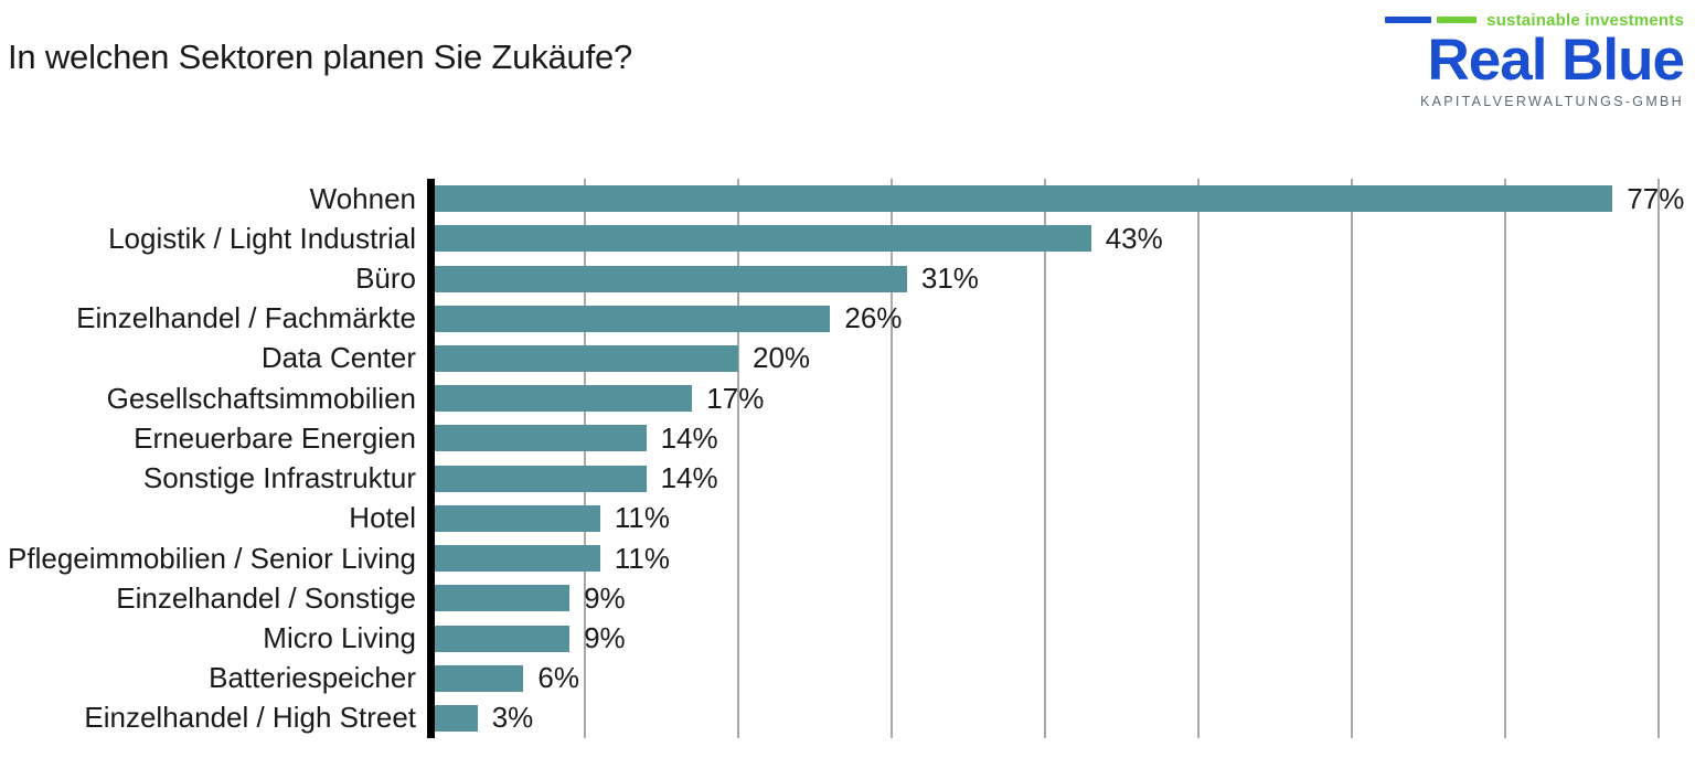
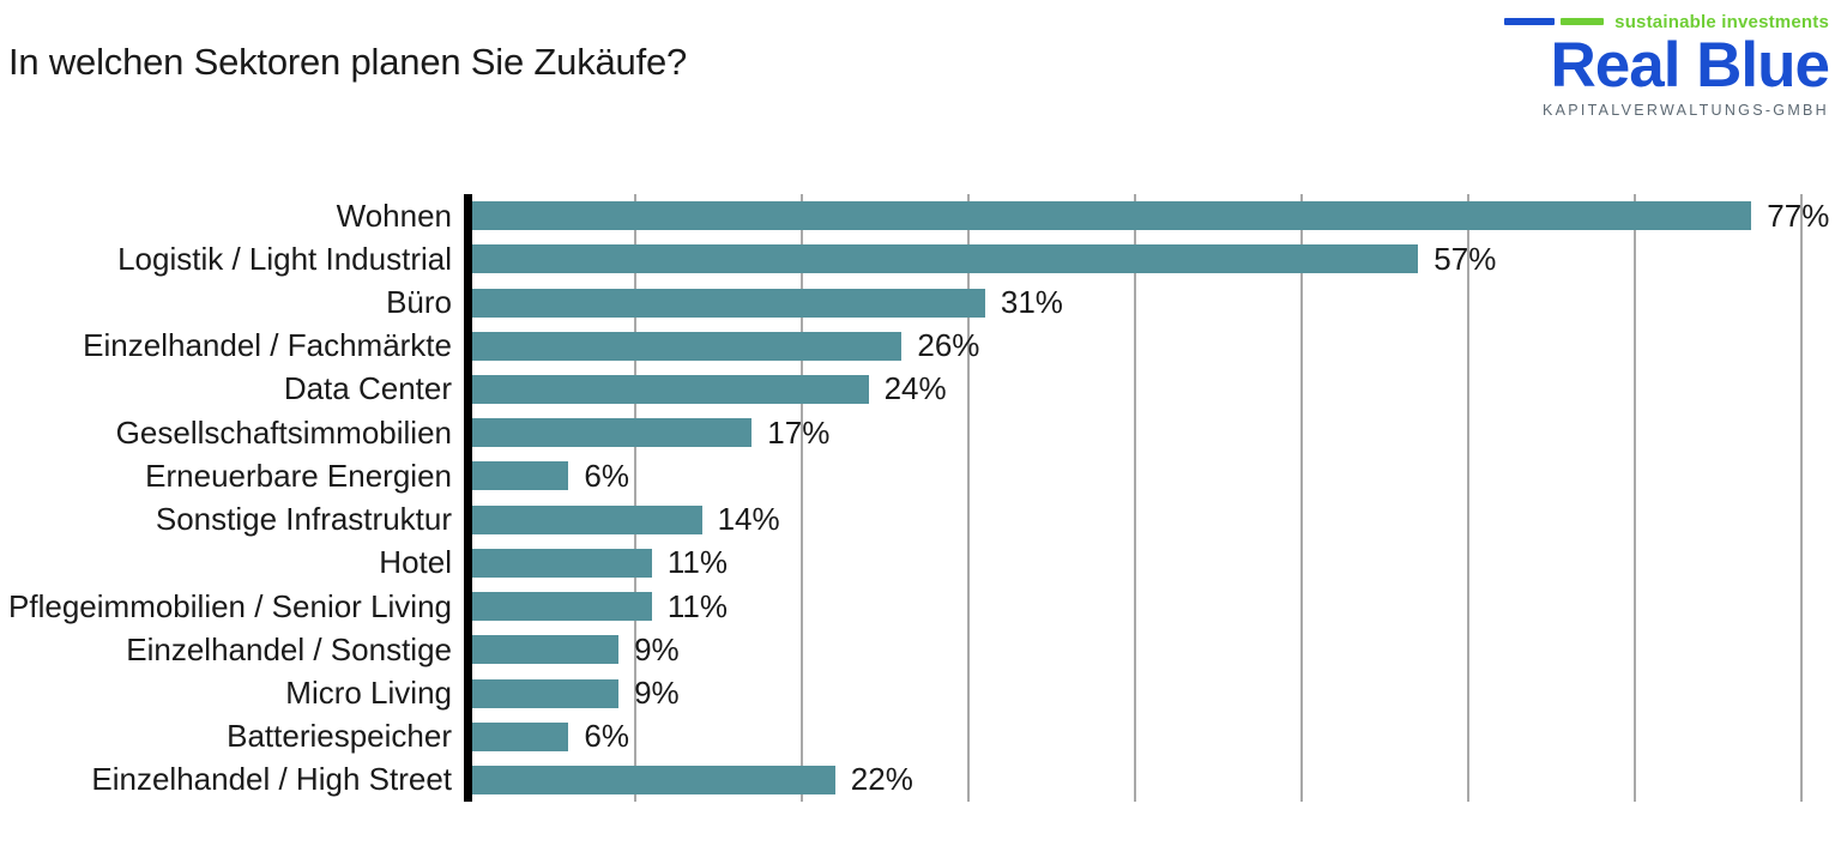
Logistik / Light Industrial: 43% -> 57%
Data Center: 20% -> 24%
Erneuerbare Energien: 14% -> 6%
Einzelhandel / High Street: 3% -> 22%
